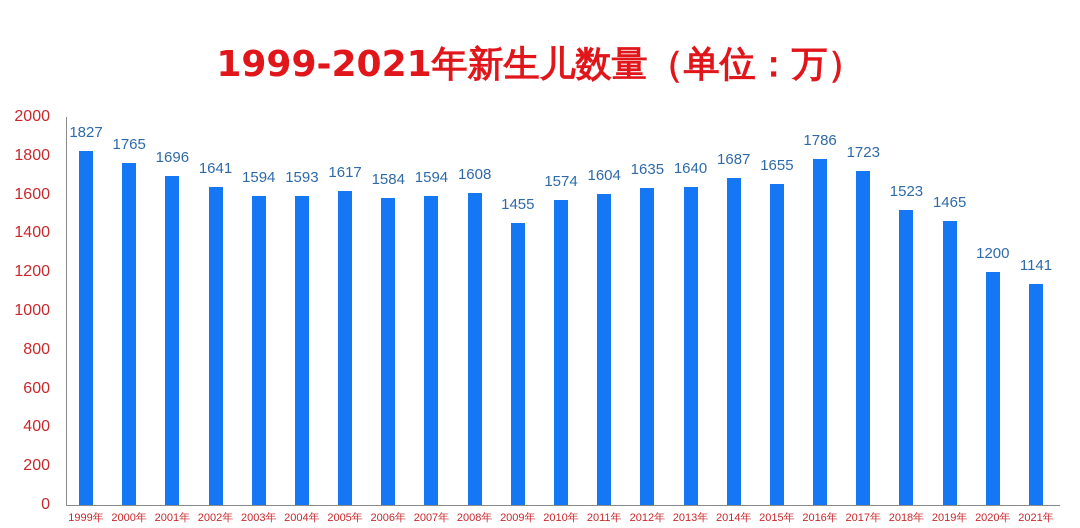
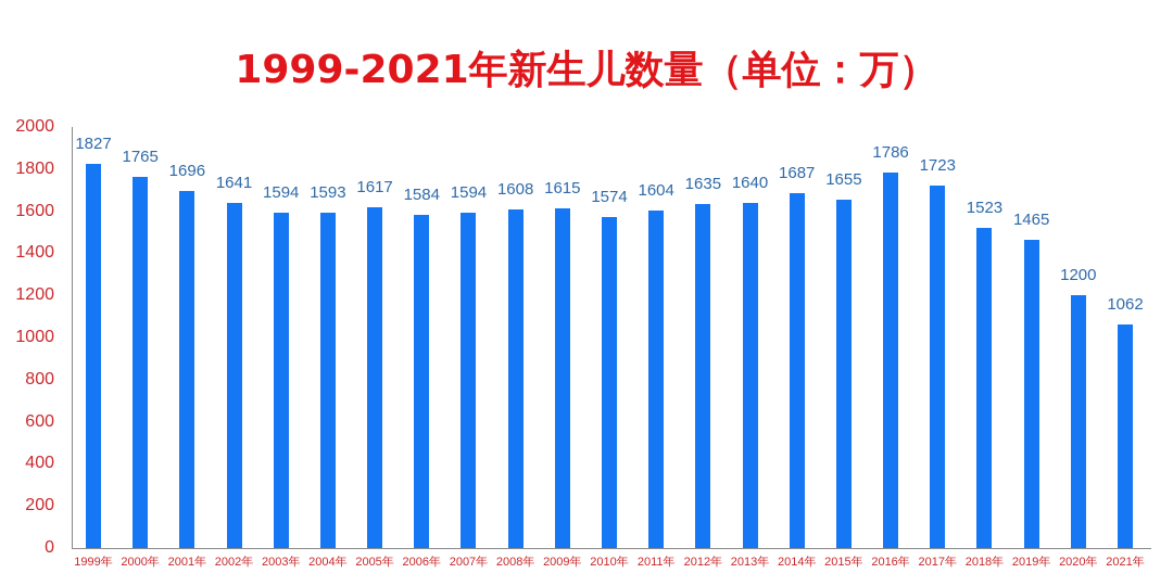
2009年: 1455 -> 1615
2021年: 1141 -> 1062
